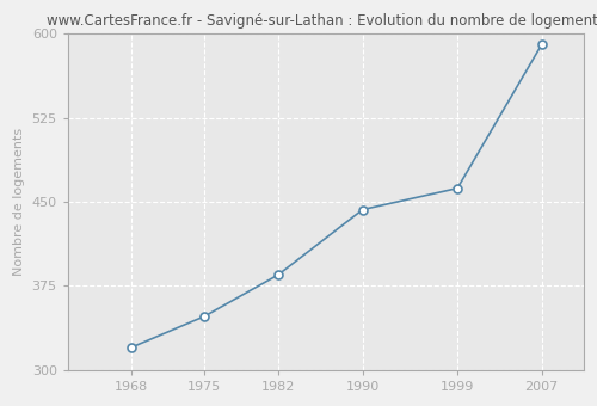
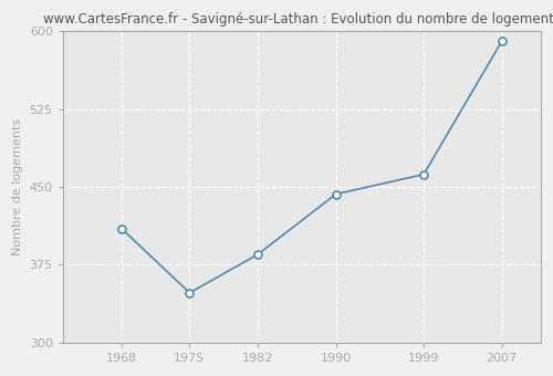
1968: 320 -> 410
